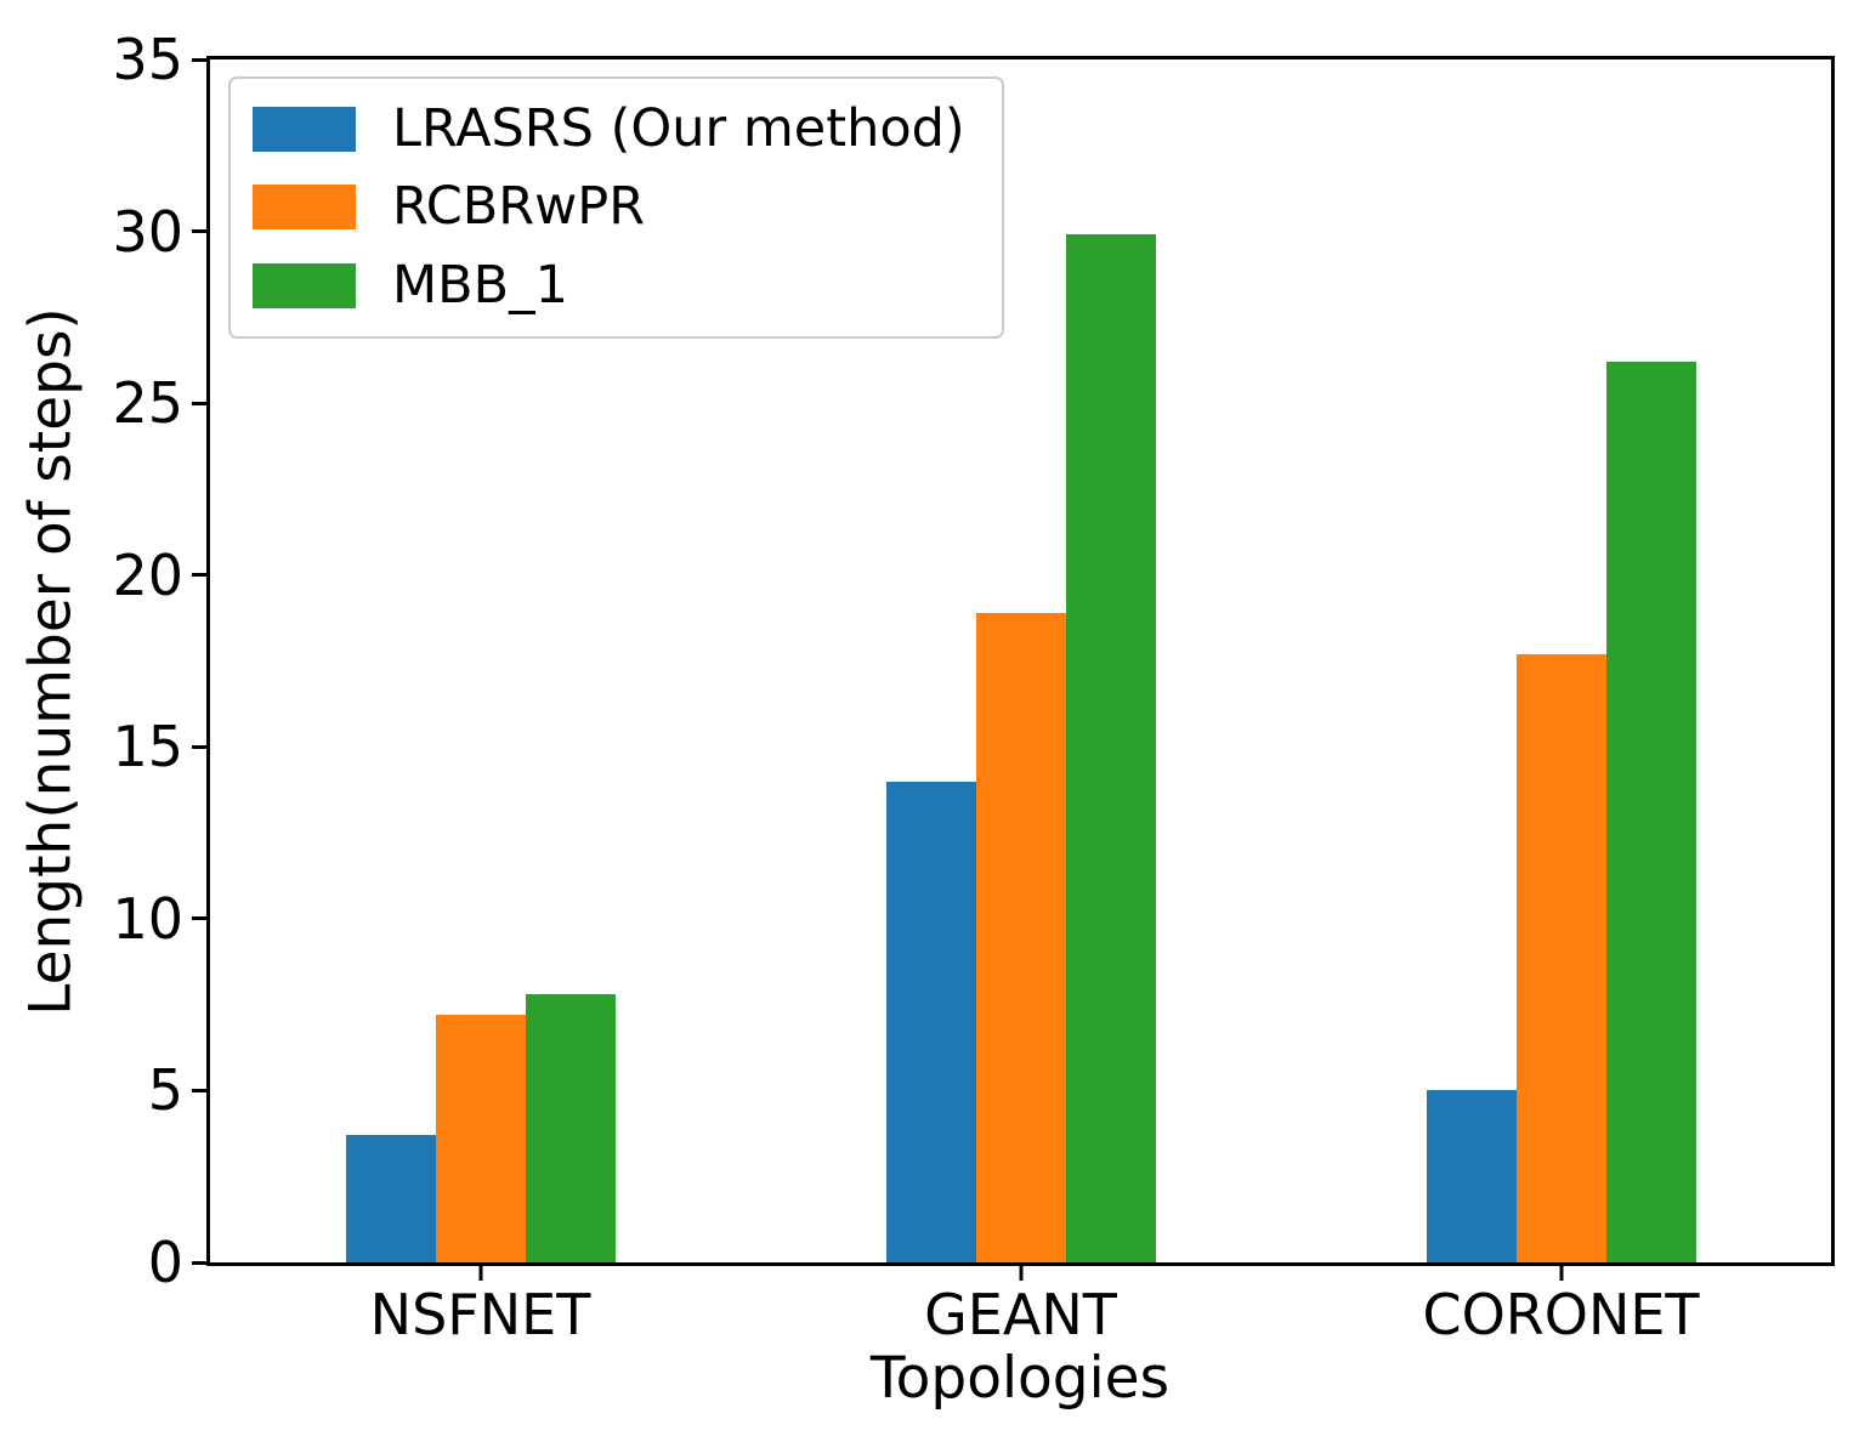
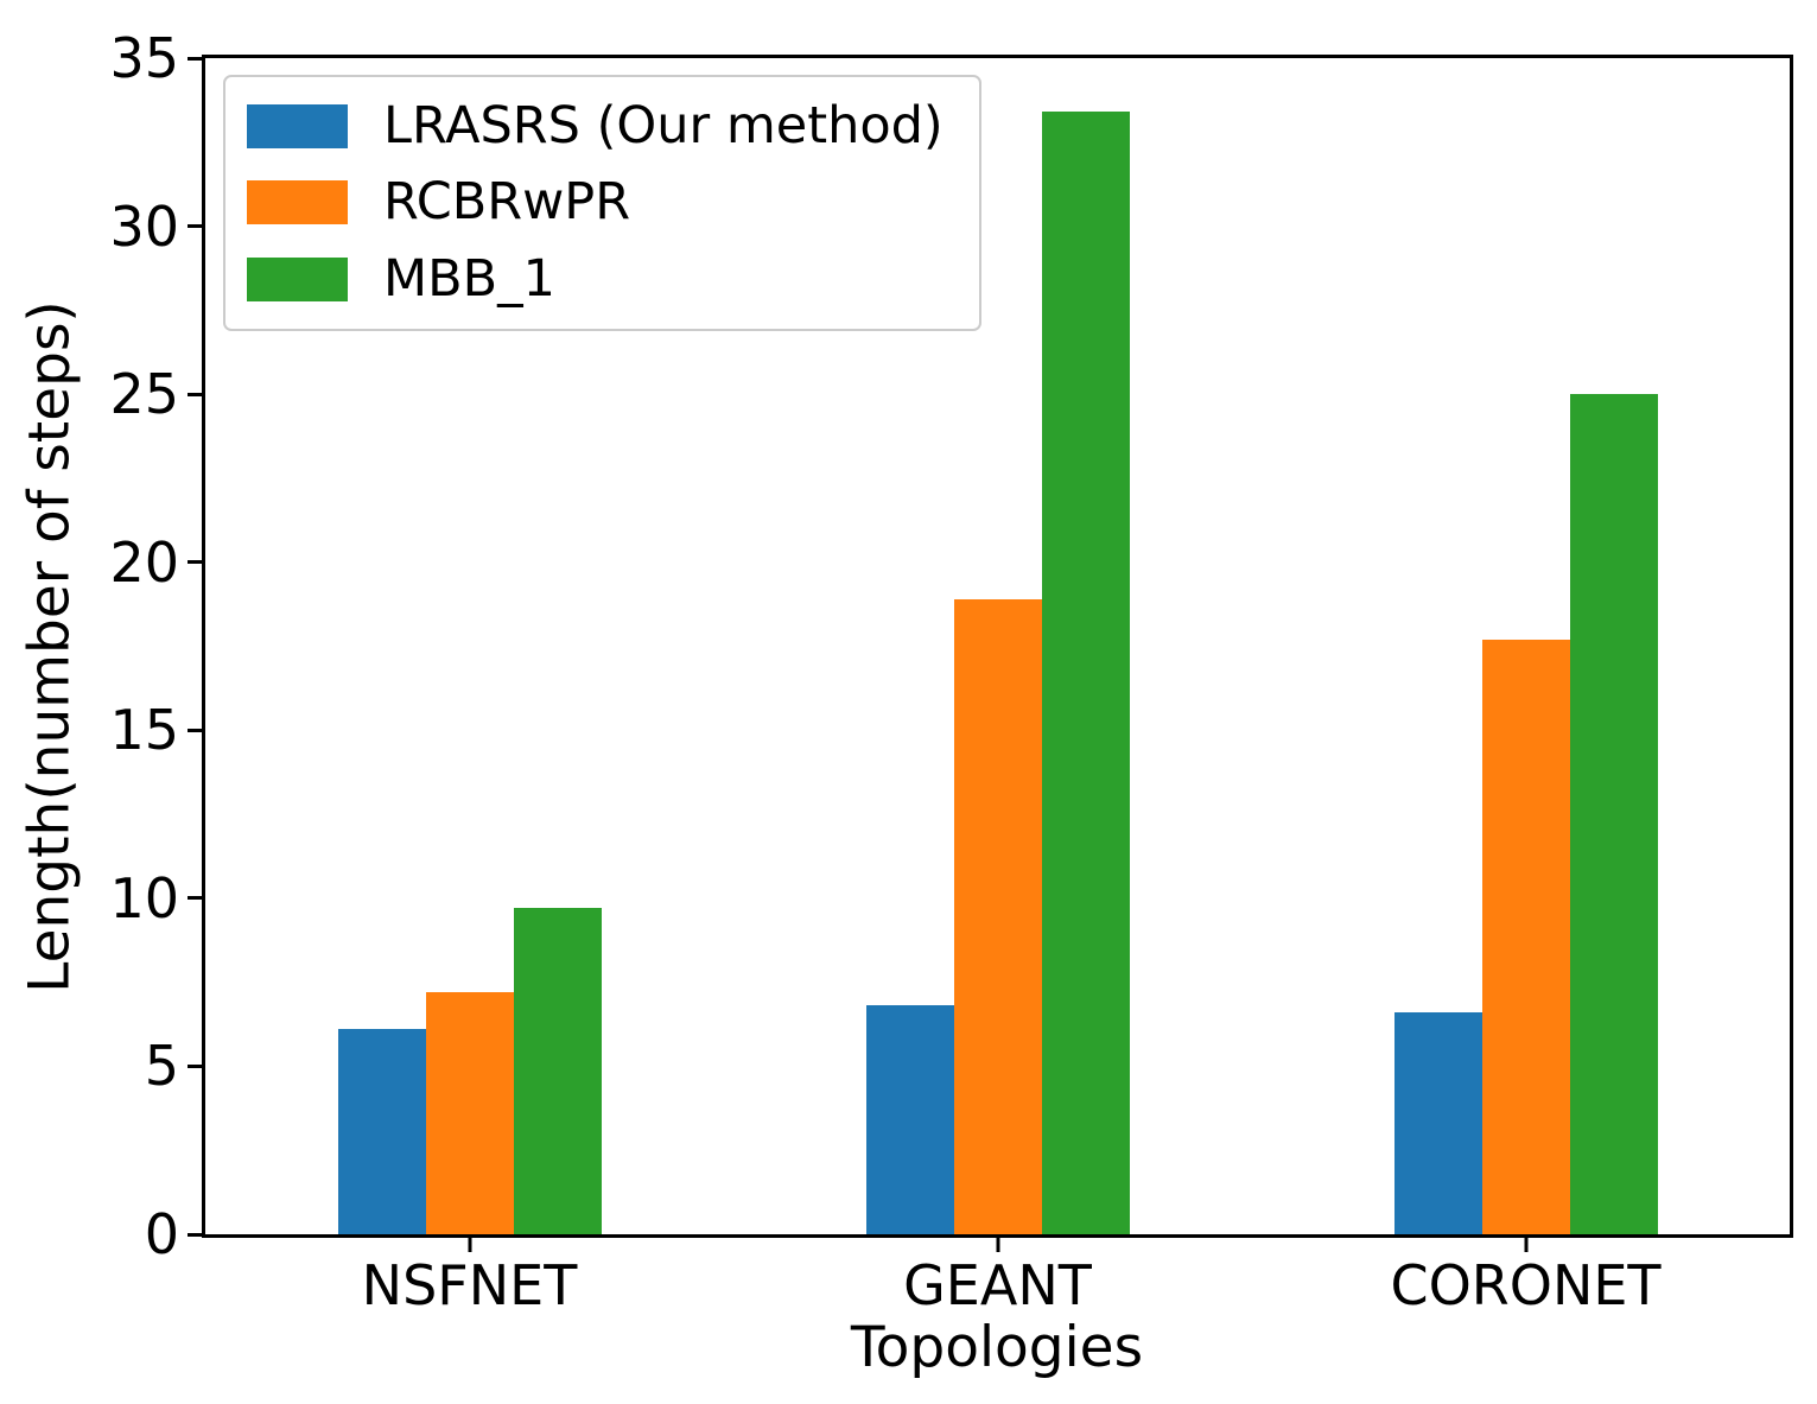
LRASRS (Our method)/NSFNET: 3.7 -> 6.1
MBB_1/NSFNET: 7.8 -> 9.7
LRASRS (Our method)/GEANT: 14.0 -> 6.8
MBB_1/GEANT: 29.9 -> 33.4
LRASRS (Our method)/CORONET: 5.0 -> 6.6
MBB_1/CORONET: 26.2 -> 25.0
